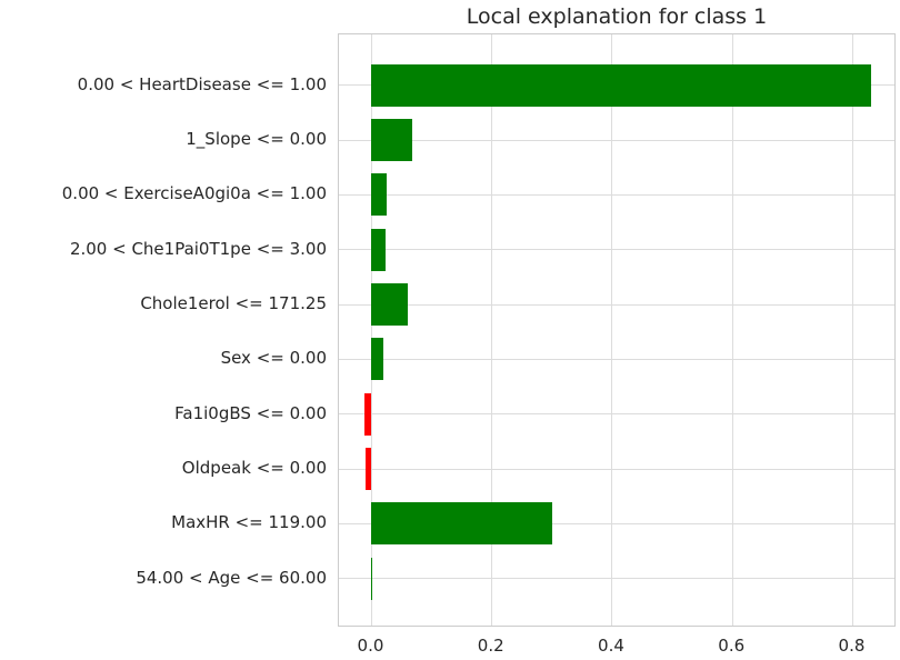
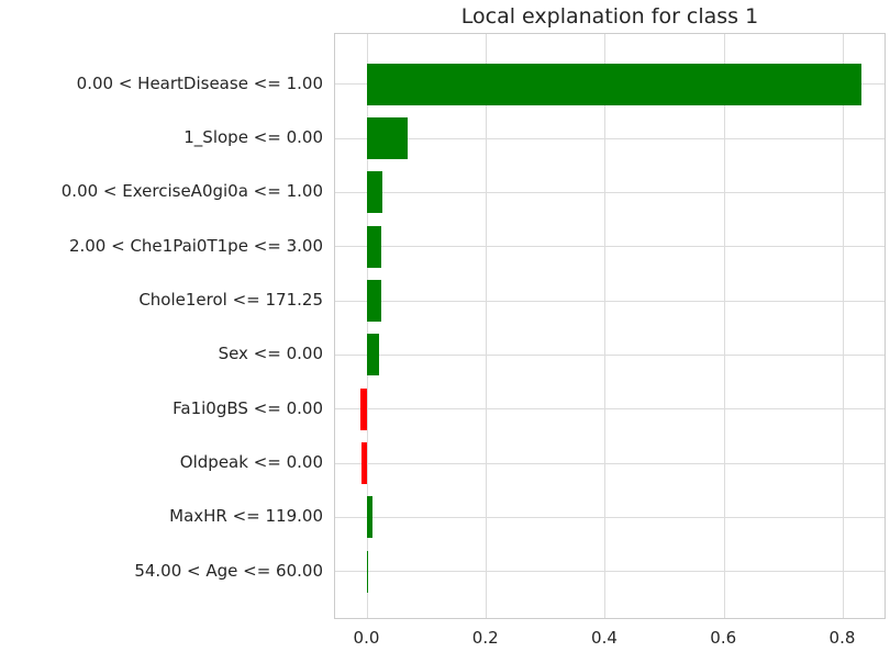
Chole1erol <= 171.25: 0.06 -> 0.02
MaxHR <= 119.00: 0.30 -> 0.01
